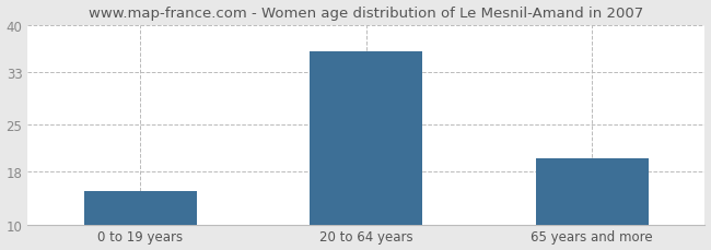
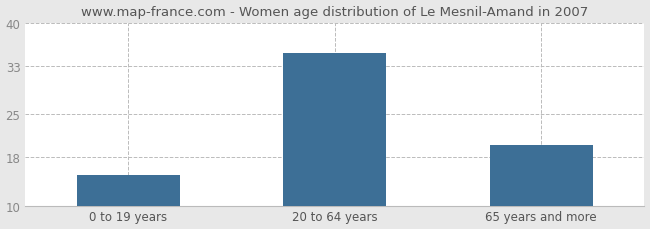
20 to 64 years: 36 -> 35
